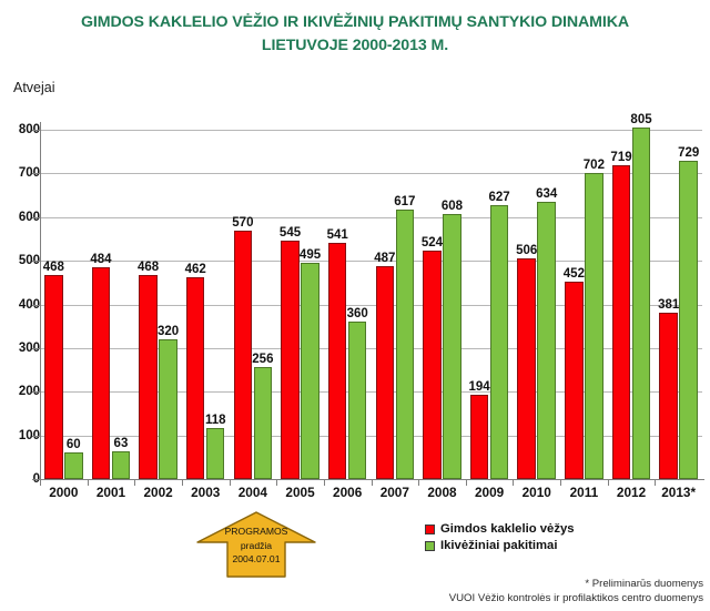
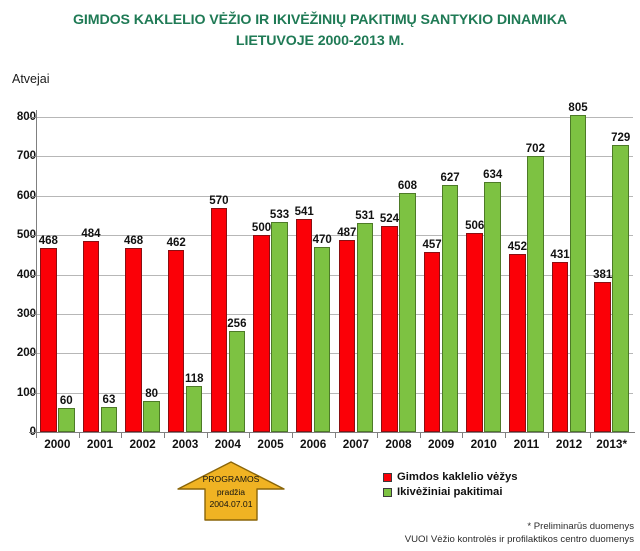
Ikivėžiniai pakitimai/2002: 320 -> 80
Gimdos kaklelio vėžys/2005: 545 -> 500
Ikivėžiniai pakitimai/2005: 495 -> 533
Ikivėžiniai pakitimai/2006: 360 -> 470
Ikivėžiniai pakitimai/2007: 617 -> 531
Gimdos kaklelio vėžys/2009: 194 -> 457
Gimdos kaklelio vėžys/2012: 719 -> 431
